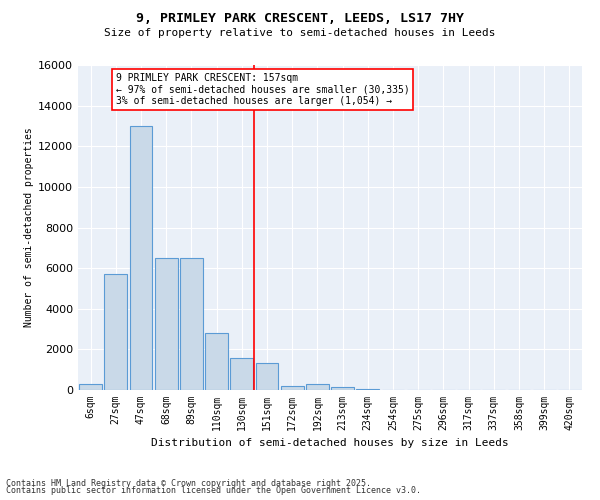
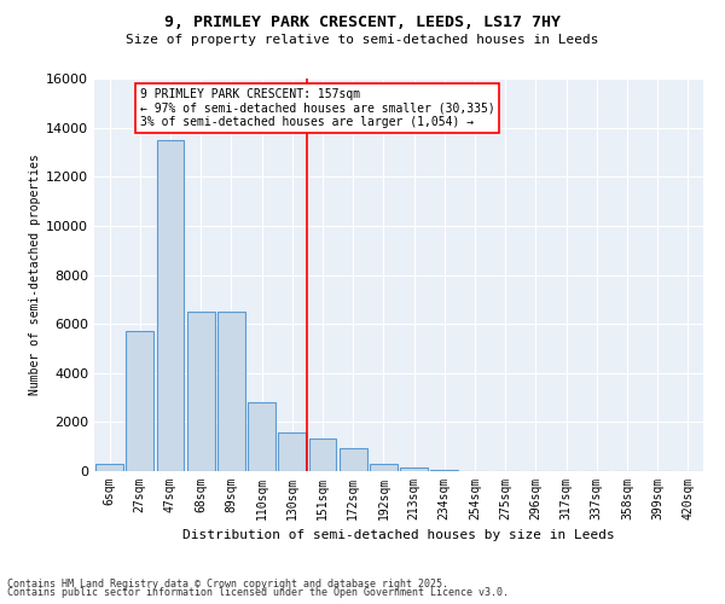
47sqm: 13000 -> 13500
172sqm: 200 -> 950
